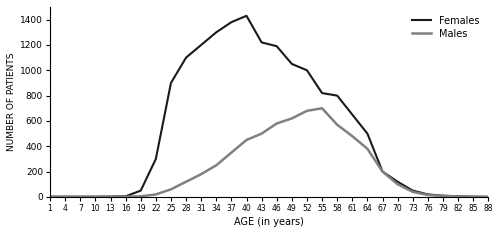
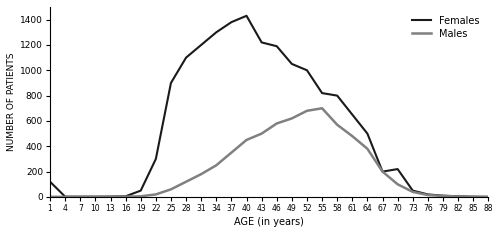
Females/1: 0 -> 120
Females/70: 120 -> 220
